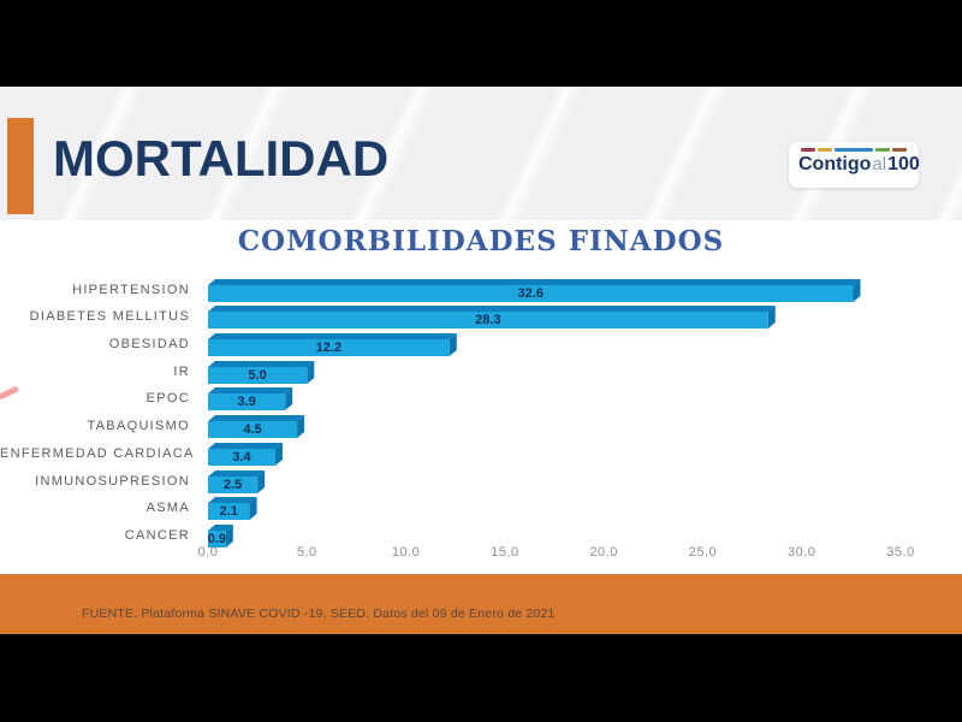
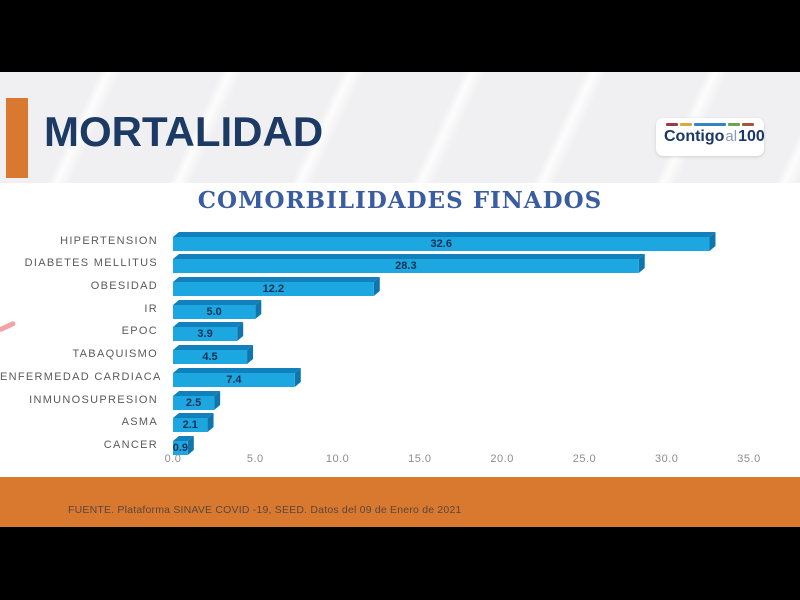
ENFERMEDAD CARDIACA: 3.4 -> 7.4
